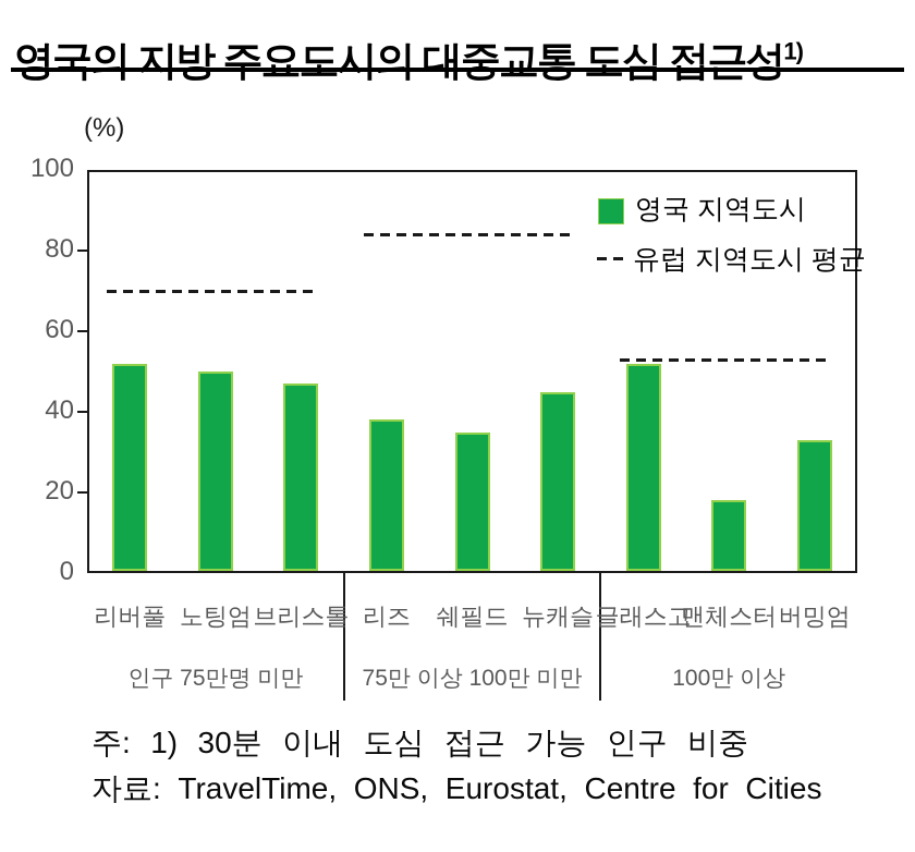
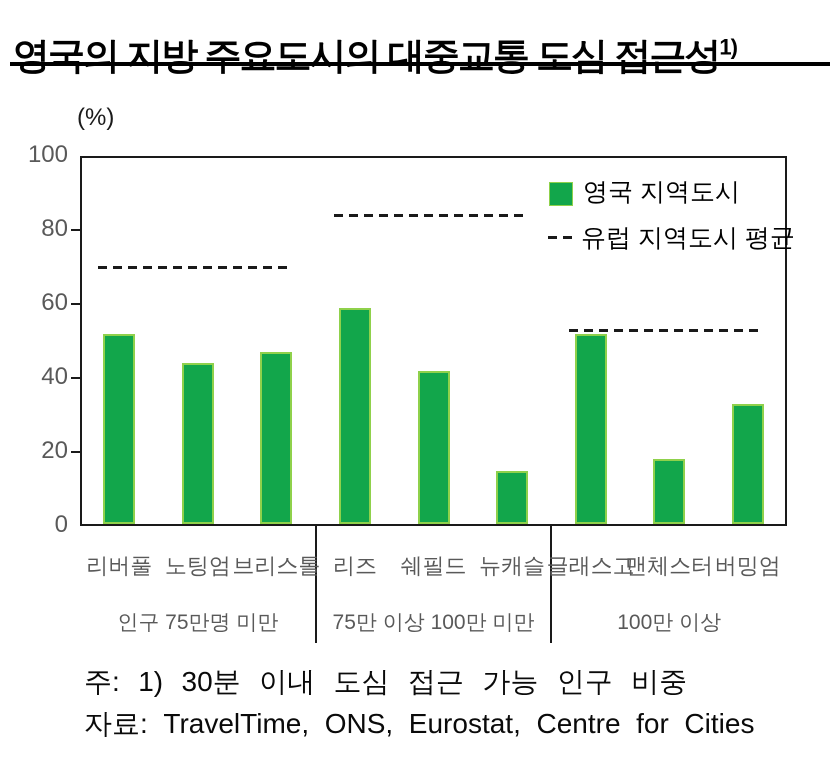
노팅엄: 50 -> 44
리즈: 38 -> 59
쉐필드: 35 -> 42
뉴캐슬: 45 -> 15
